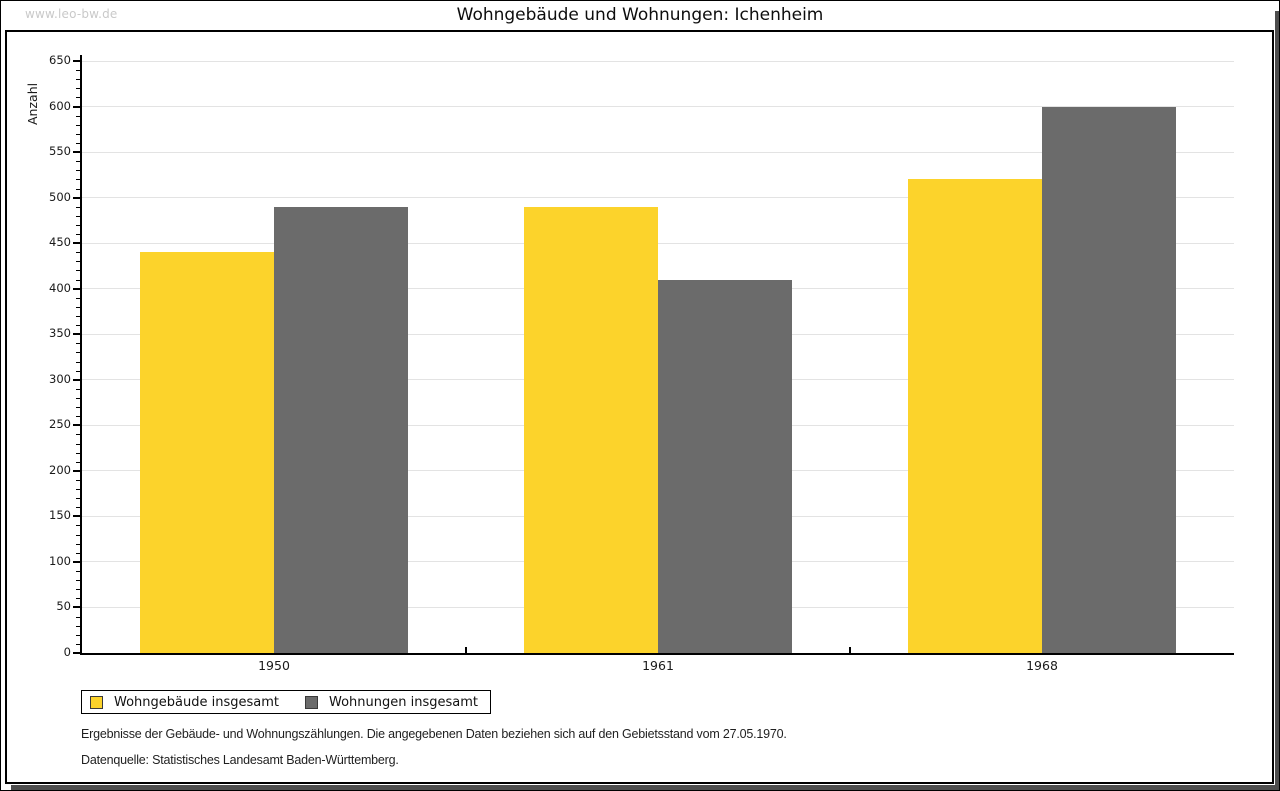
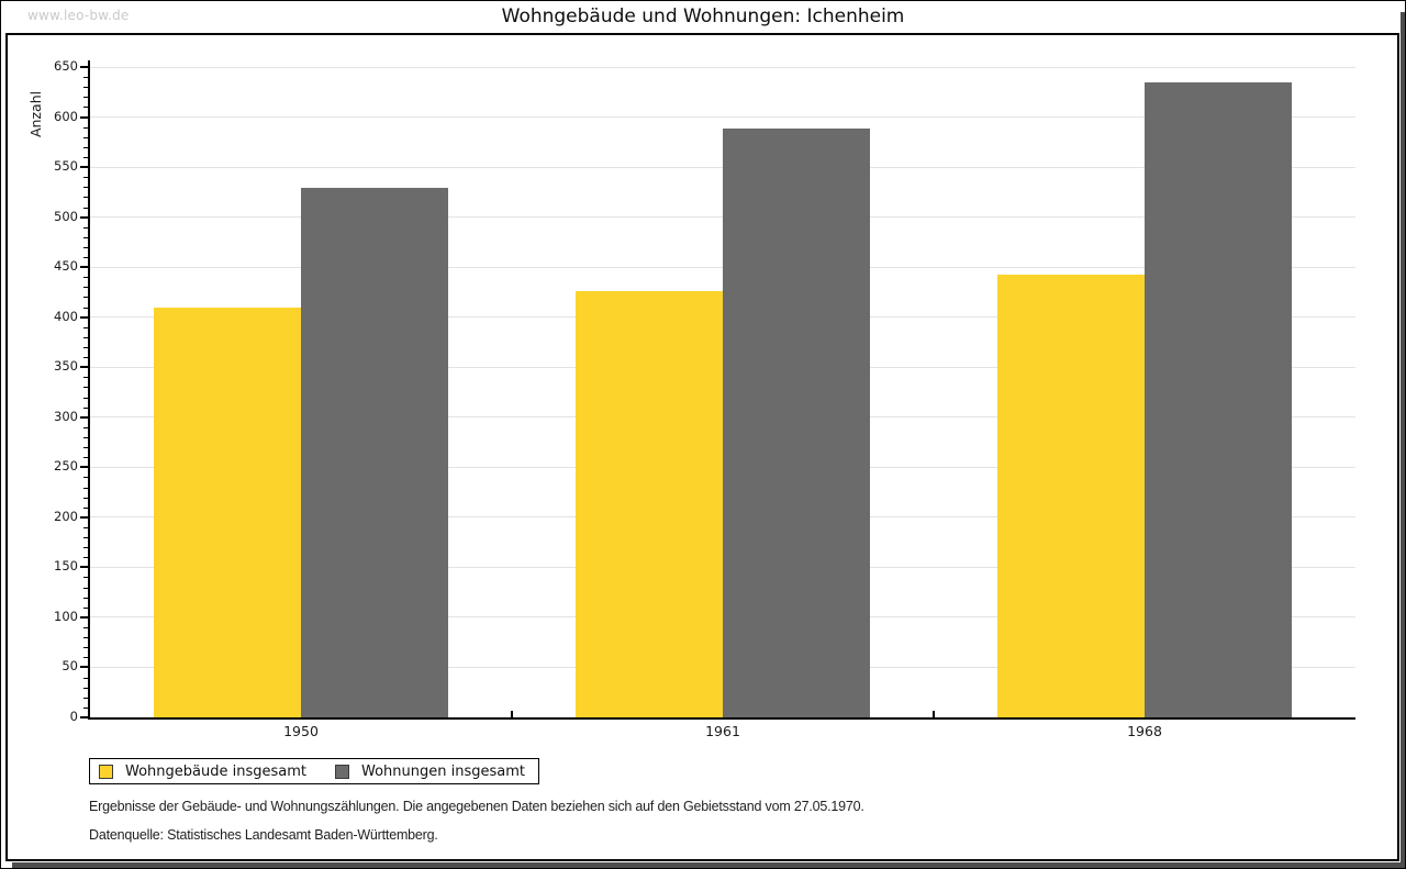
Wohngebäude insgesamt/1950: 440 -> 410
Wohnungen insgesamt/1950: 490 -> 530
Wohngebäude insgesamt/1961: 490 -> 430
Wohnungen insgesamt/1961: 410 -> 590
Wohngebäude insgesamt/1968: 520 -> 440
Wohnungen insgesamt/1968: 600 -> 640
